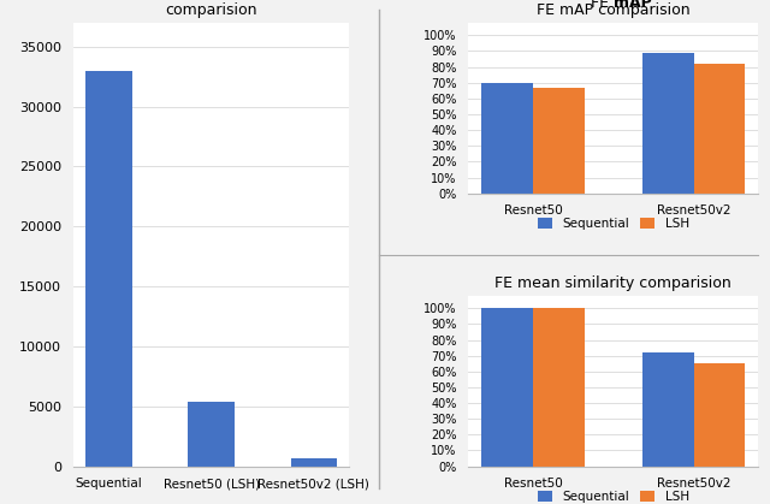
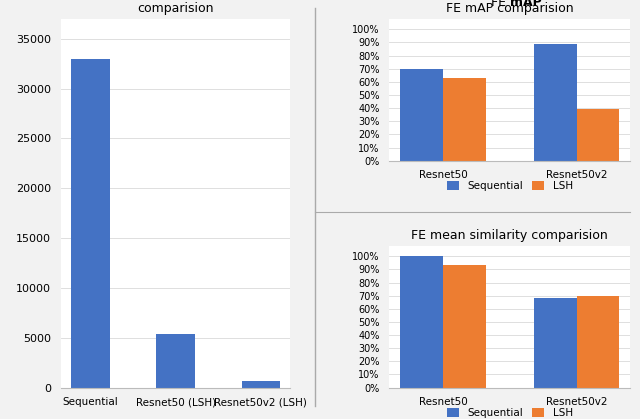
FE mAP comparision/LSH/Resnet50: 67% -> 63%
FE mAP comparision/LSH/Resnet50v2: 82% -> 39%
FE mean similarity comparision/LSH/Resnet50: 100% -> 93%
FE mean similarity comparision/Sequential/Resnet50v2: 72% -> 68%
FE mean similarity comparision/LSH/Resnet50v2: 65% -> 70%
